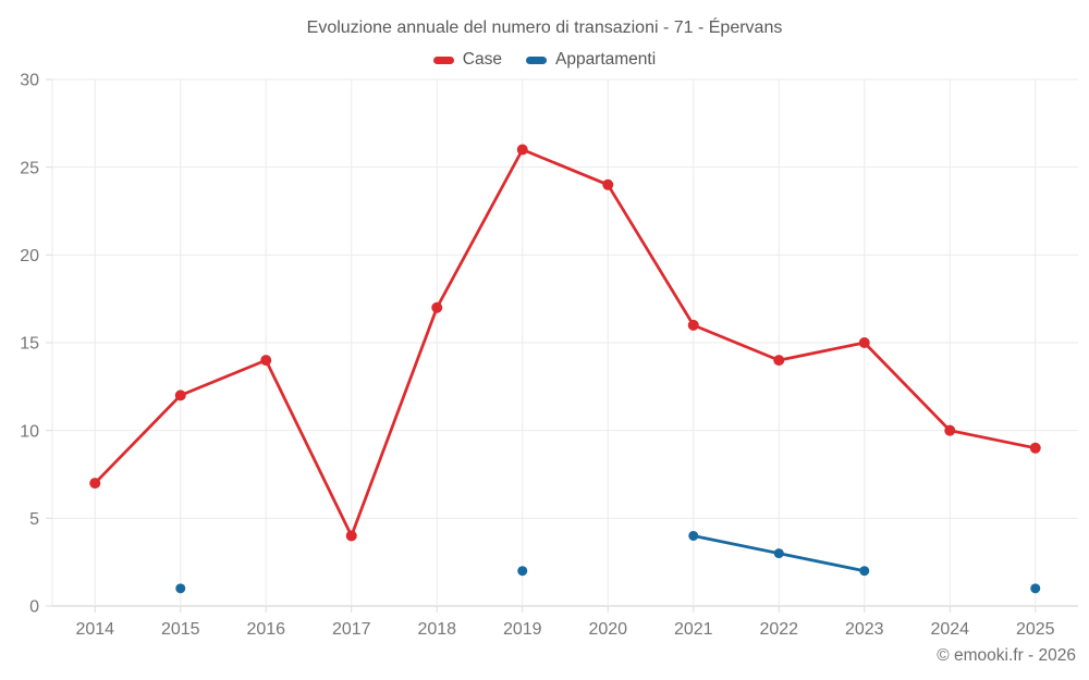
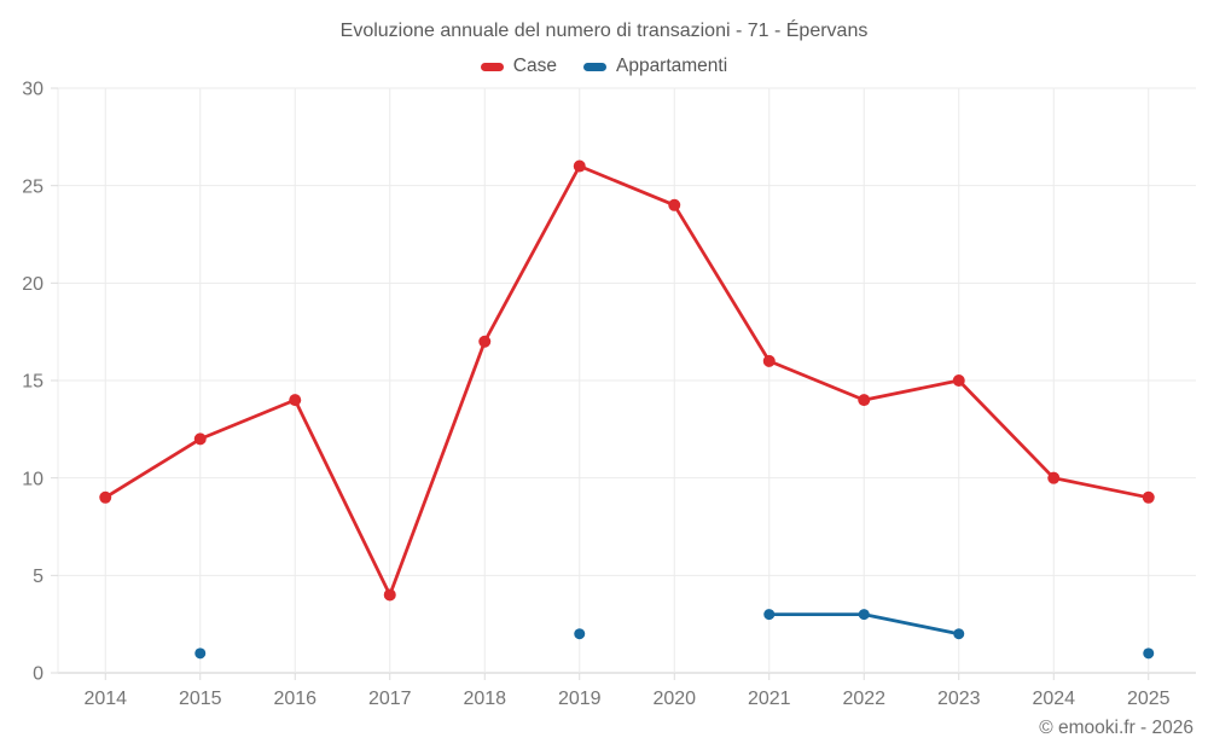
Case/2014: 7 -> 9
Appartamenti/2021: 4 -> 3
